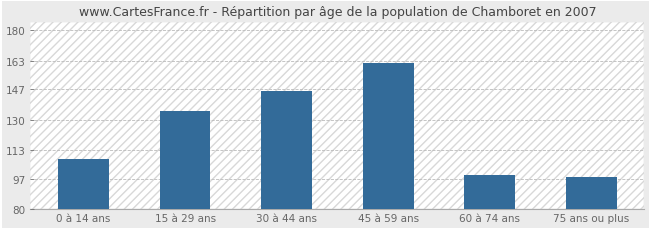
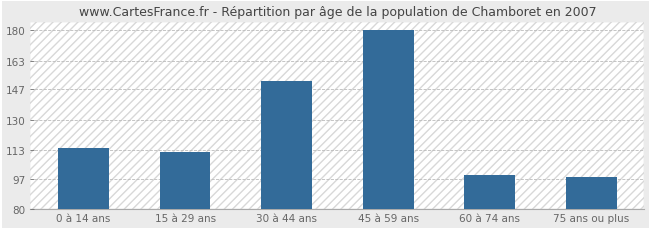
0 à 14 ans: 108 -> 114
15 à 29 ans: 135 -> 112
30 à 44 ans: 146 -> 152
45 à 59 ans: 162 -> 180
